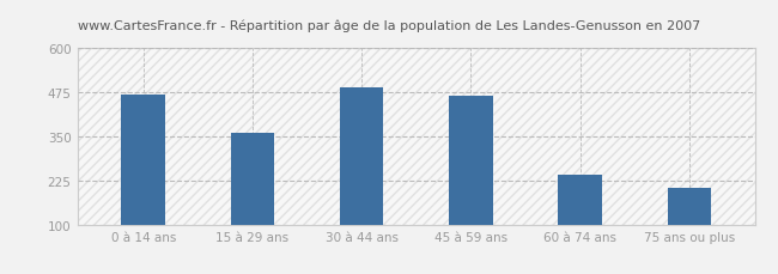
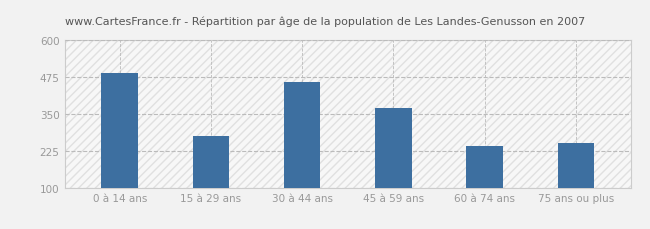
0 à 14 ans: 470 -> 490
15 à 29 ans: 360 -> 275
30 à 44 ans: 490 -> 460
45 à 59 ans: 465 -> 370
75 ans ou plus: 205 -> 250
